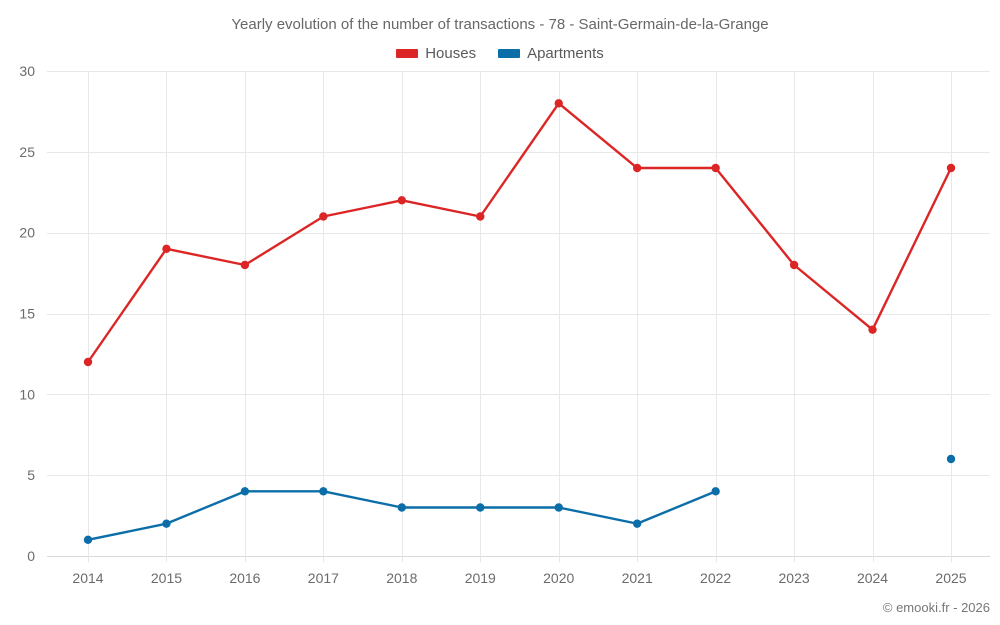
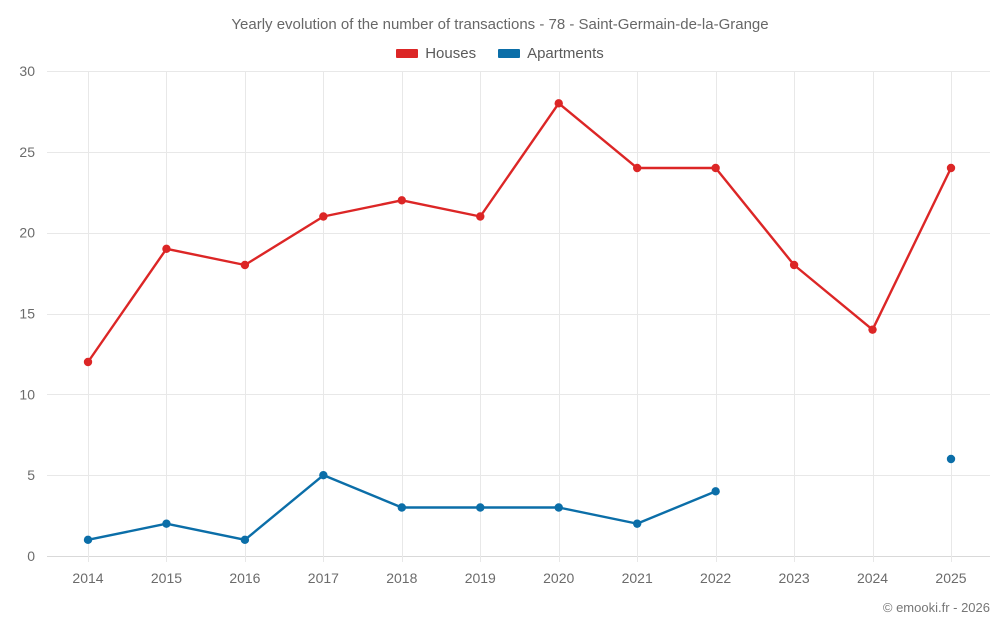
Apartments/2016: 4 -> 1
Apartments/2017: 4 -> 5
